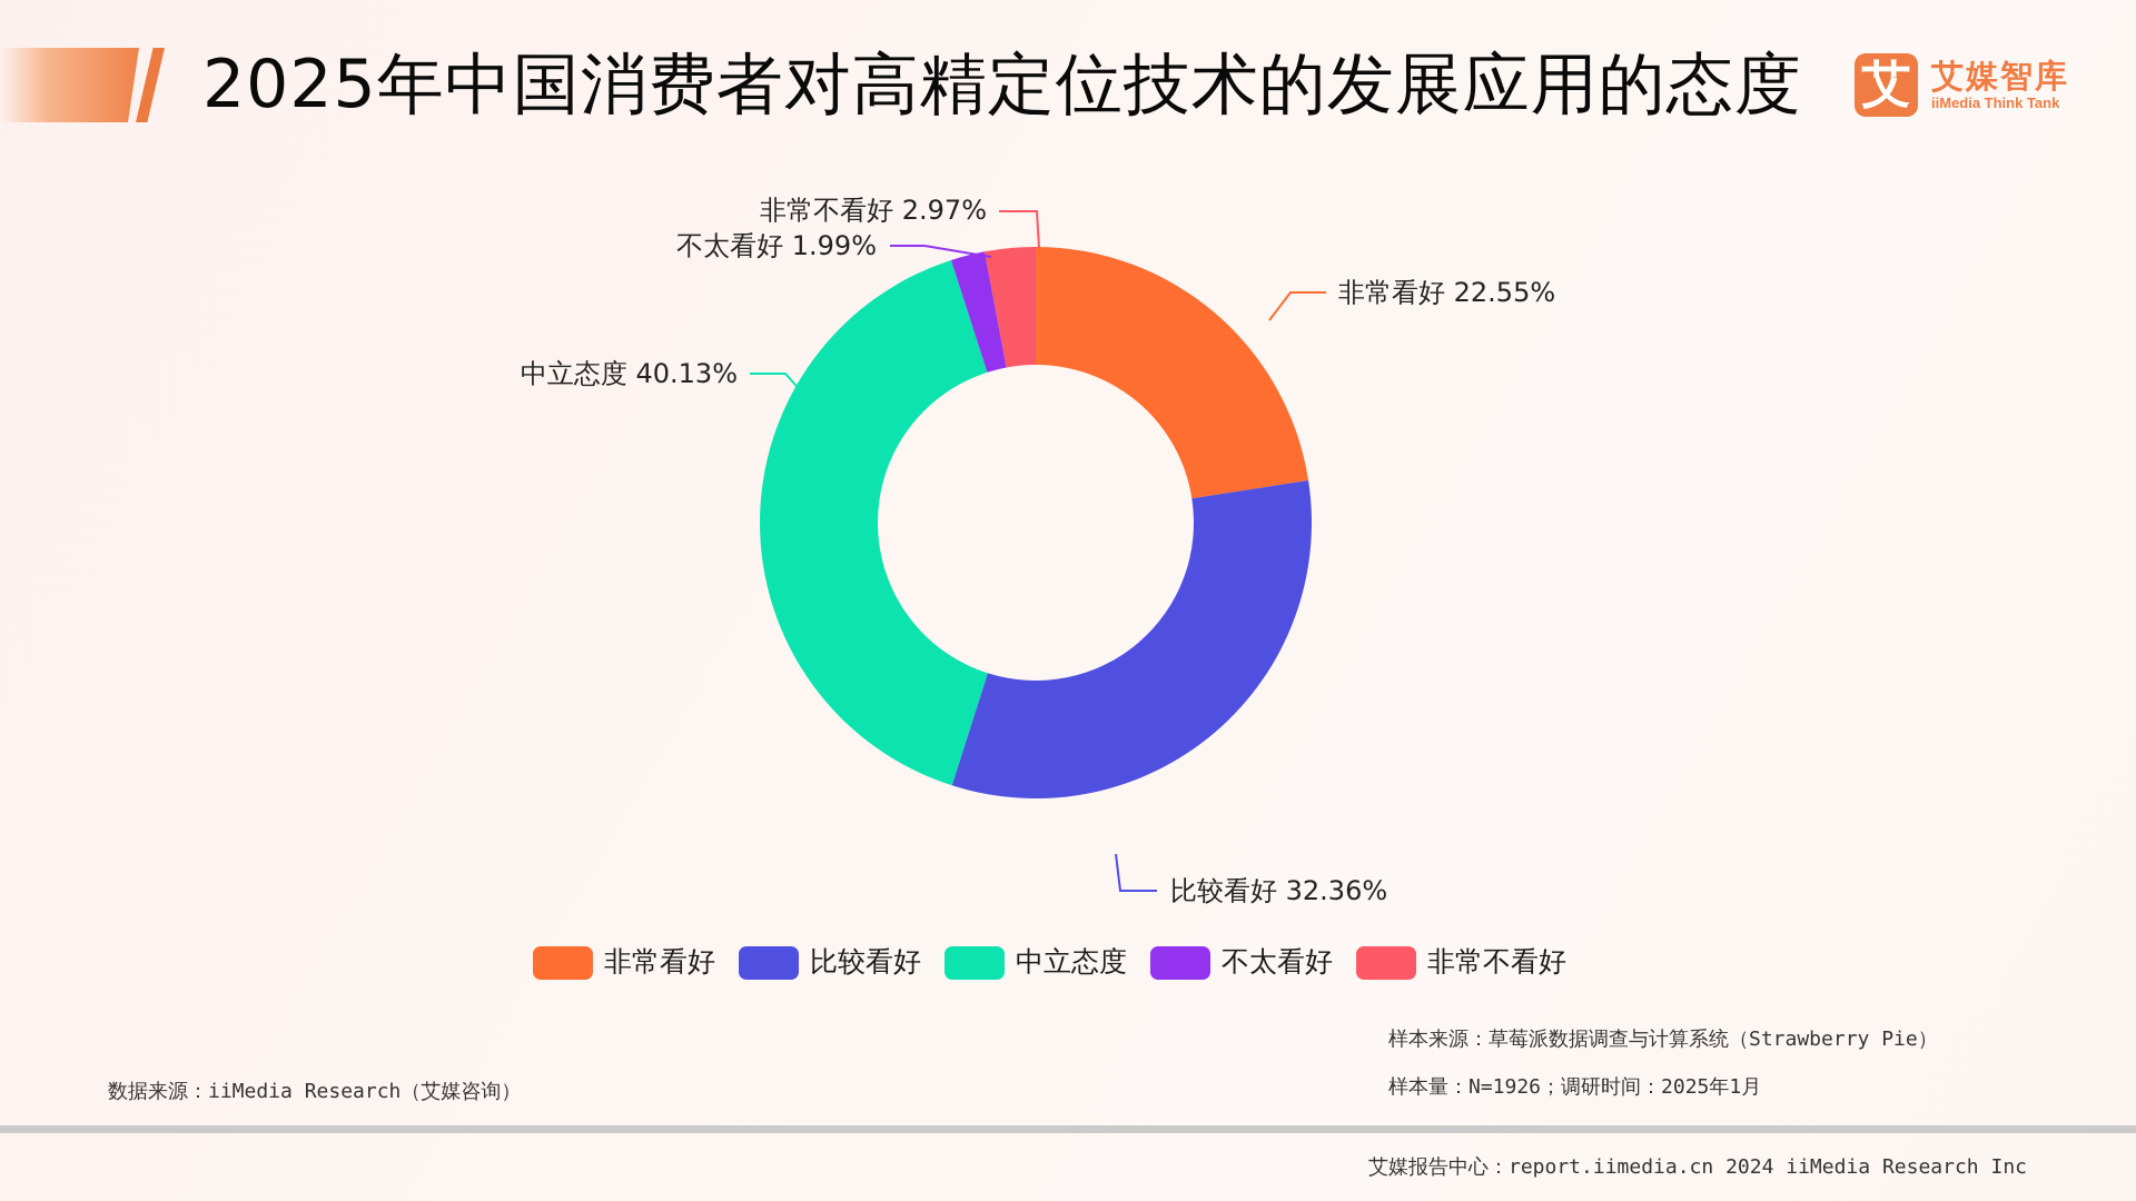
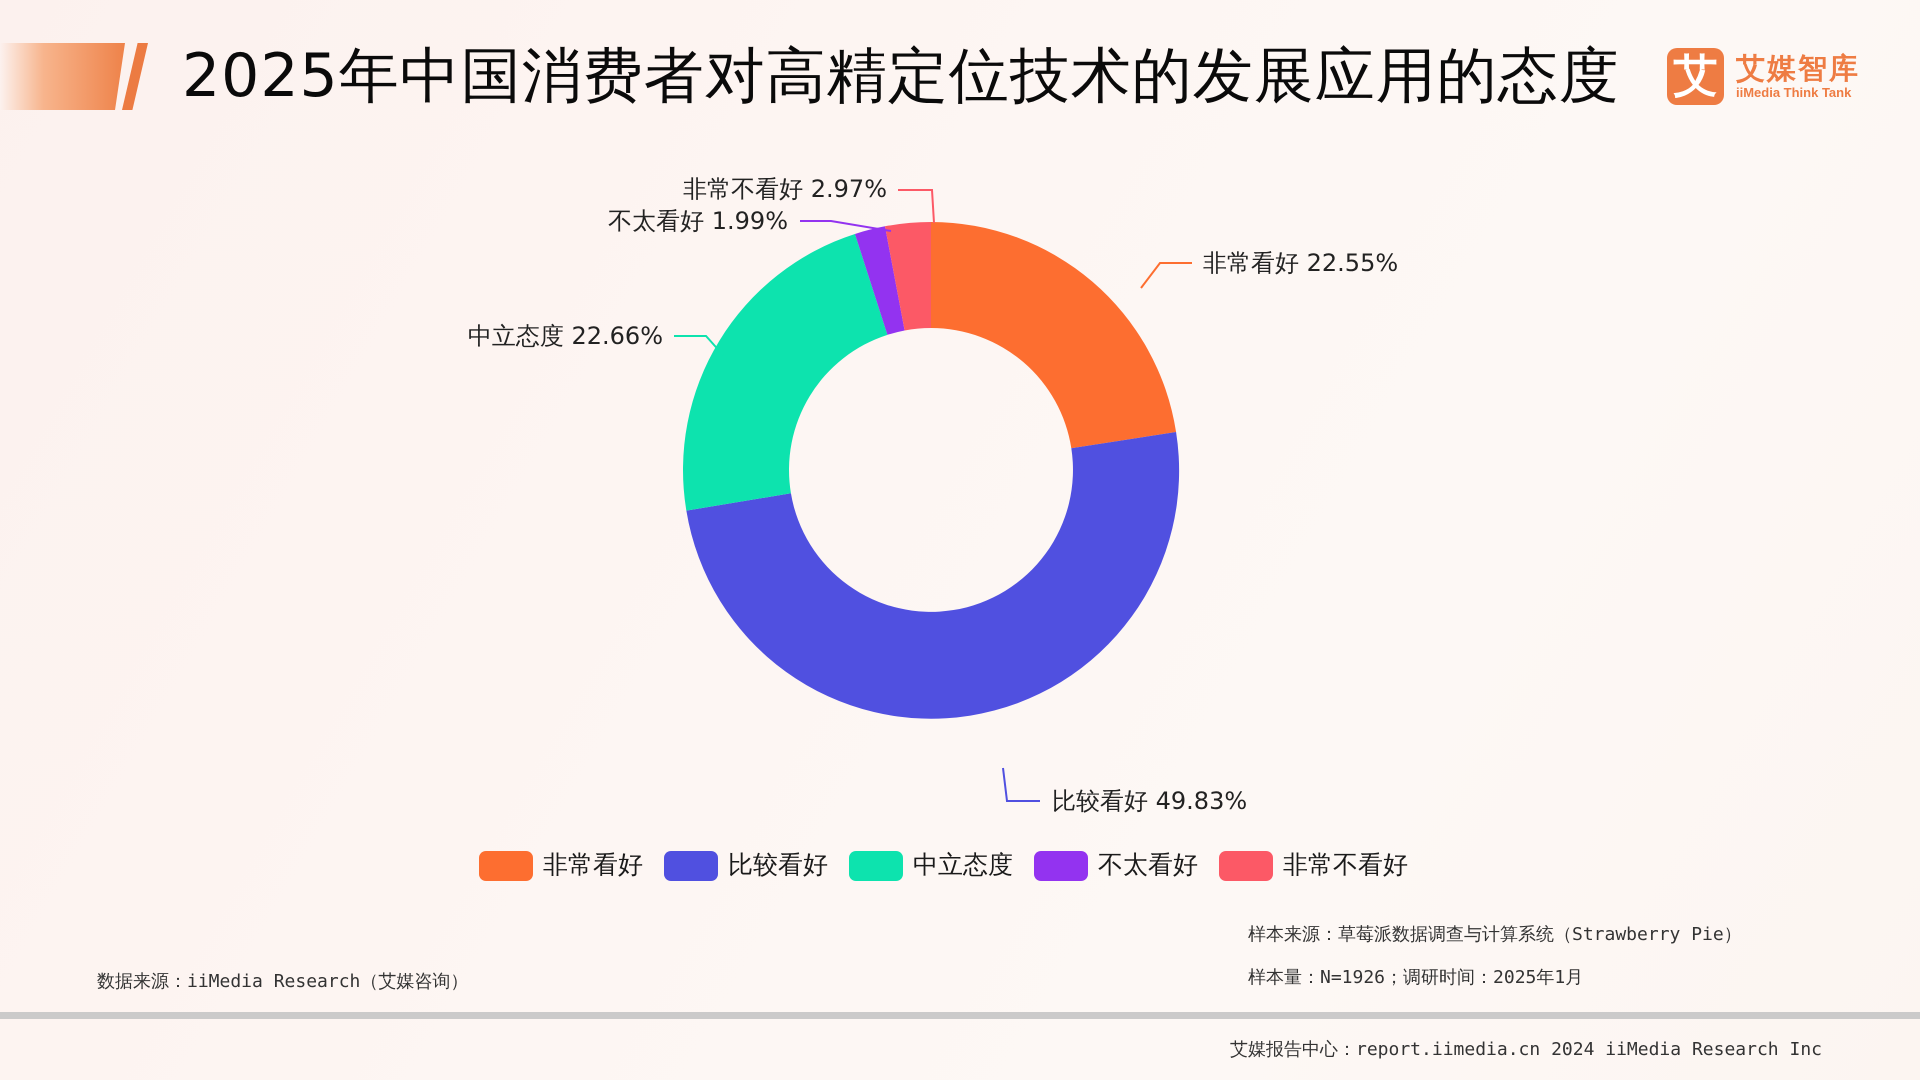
比较看好: 32.36% -> 49.83%
中立态度: 40.13% -> 22.66%
